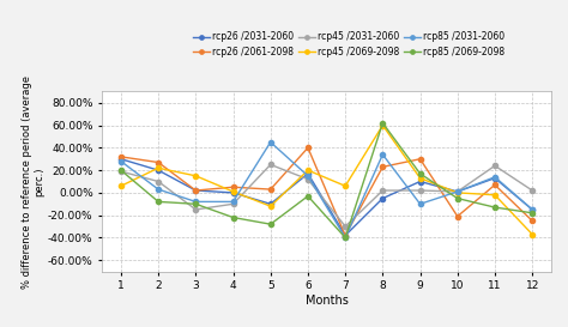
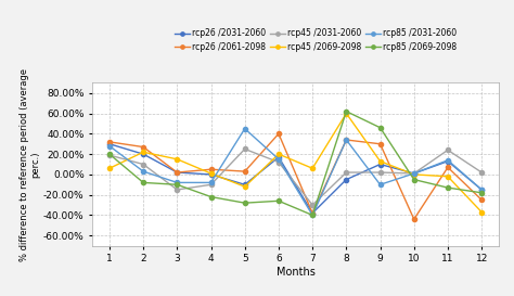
rcp85 /2069-2098/6: -3% -> -26%
rcp26 /2061-2098/8: 23% -> 34%
rcp85 /2069-2098/9: 17% -> 46%
rcp26 /2061-2098/10: -21% -> -44%
